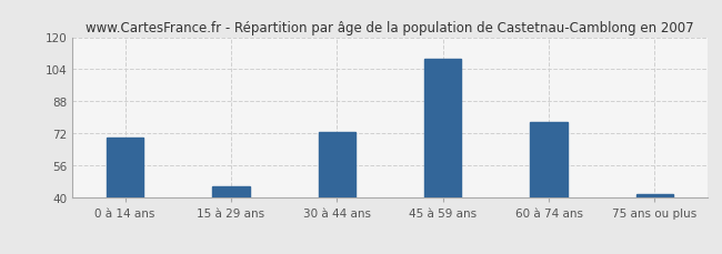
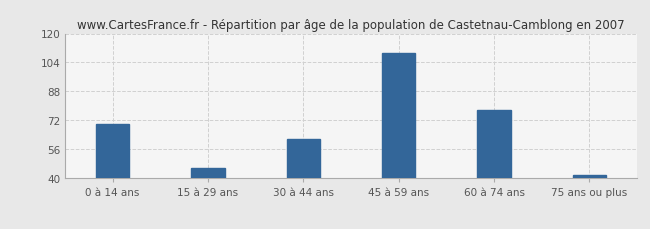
30 à 44 ans: 73 -> 62
